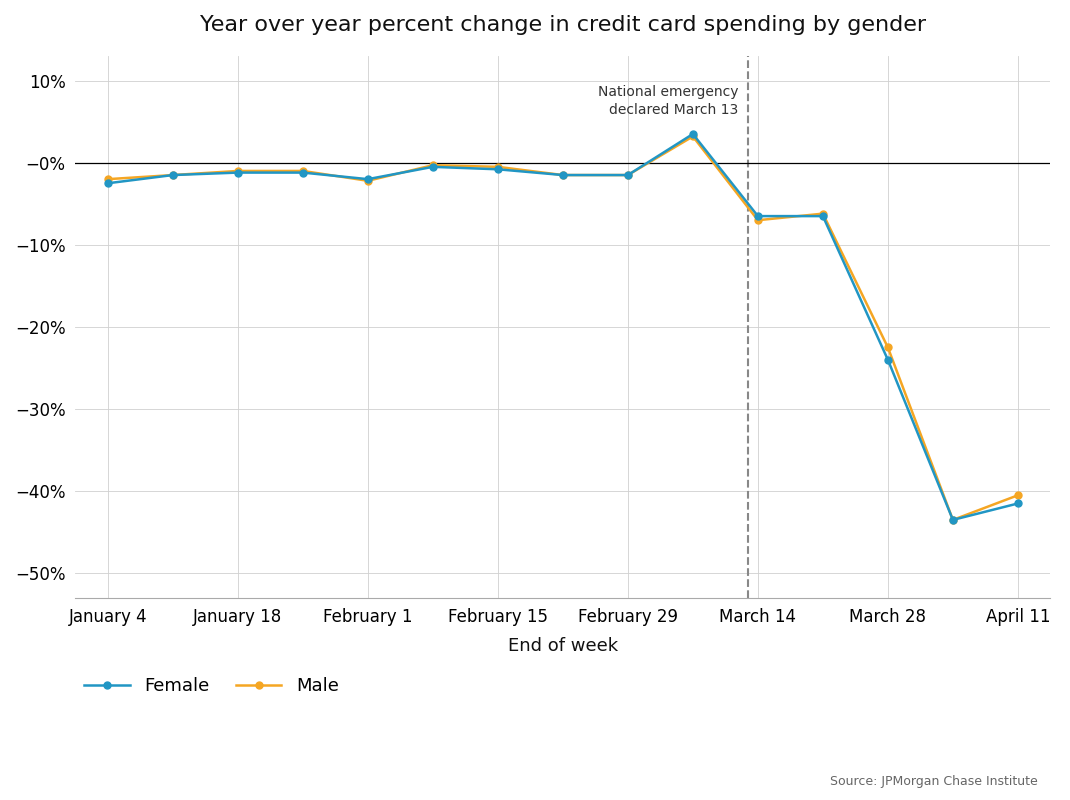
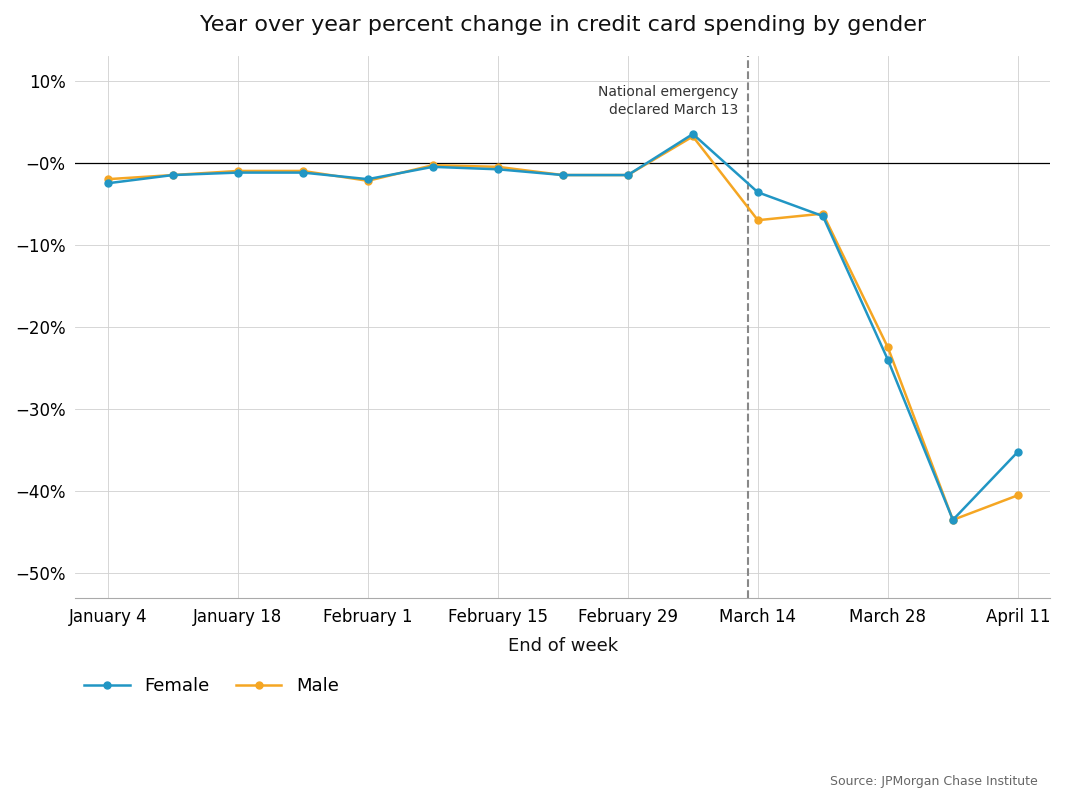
Female/March 14: -6.5% -> -3.6%
Female/April 11: -41.5% -> -35.2%
